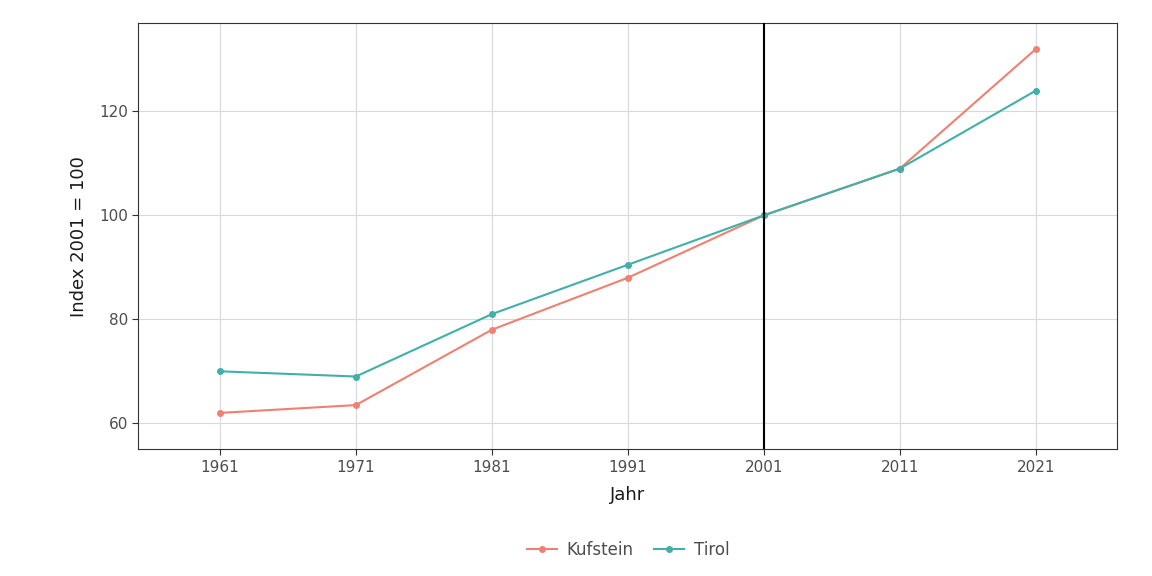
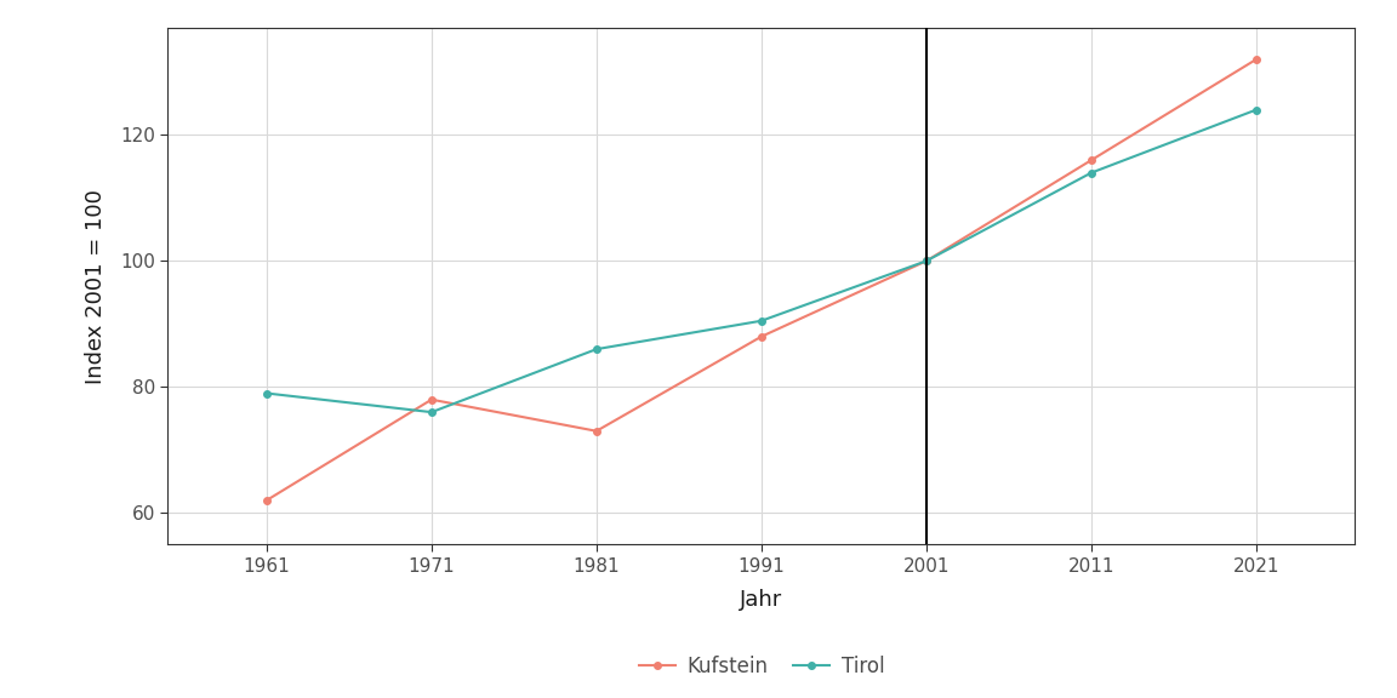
Tirol/1961: 70.0 -> 79.0
Kufstein/1971: 63.5 -> 78.0
Tirol/1971: 69.0 -> 76.0
Kufstein/1981: 78.0 -> 73.0
Tirol/1981: 81.0 -> 86.0
Kufstein/2011: 109.0 -> 116.0
Tirol/2011: 109.0 -> 114.0
